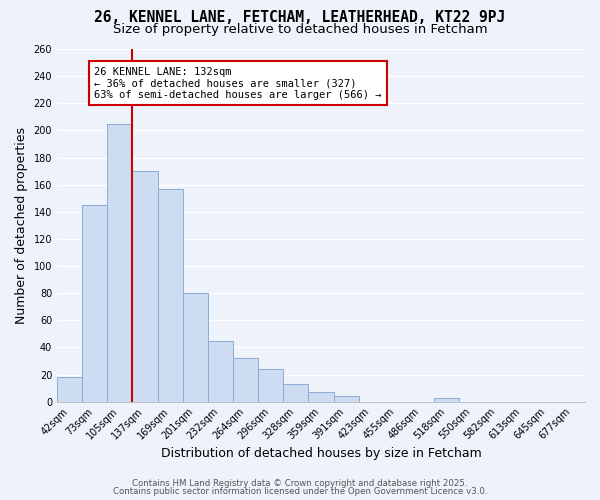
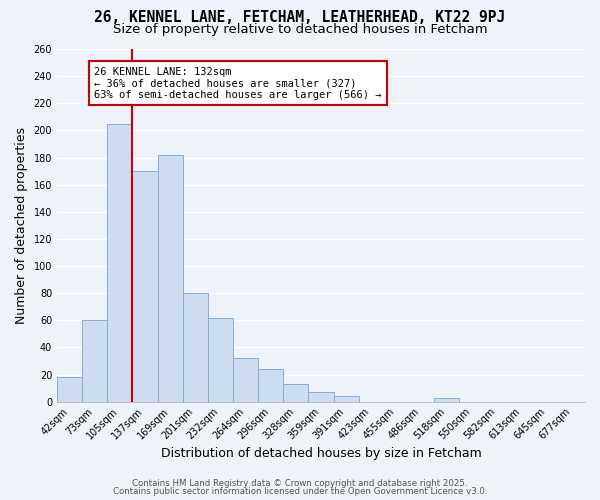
73sqm: 145 -> 60
169sqm: 157 -> 182
232sqm: 45 -> 62
